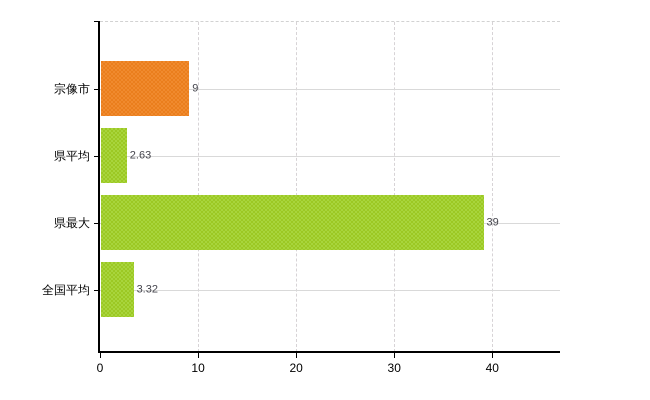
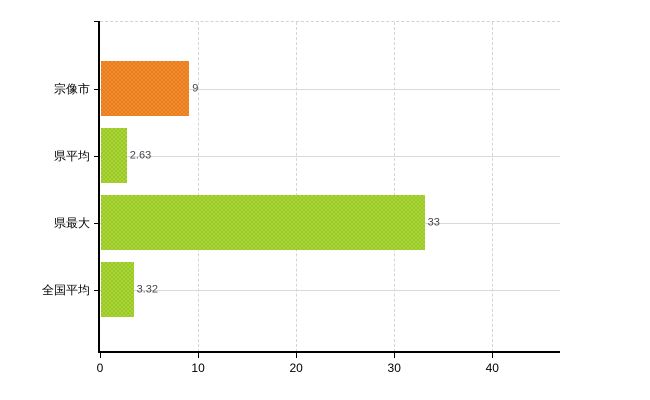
県最大: 39 -> 33
